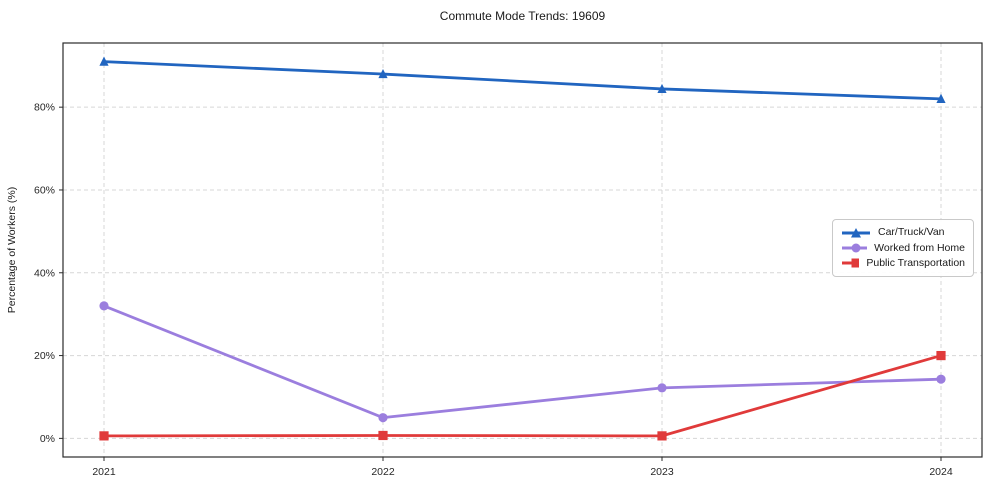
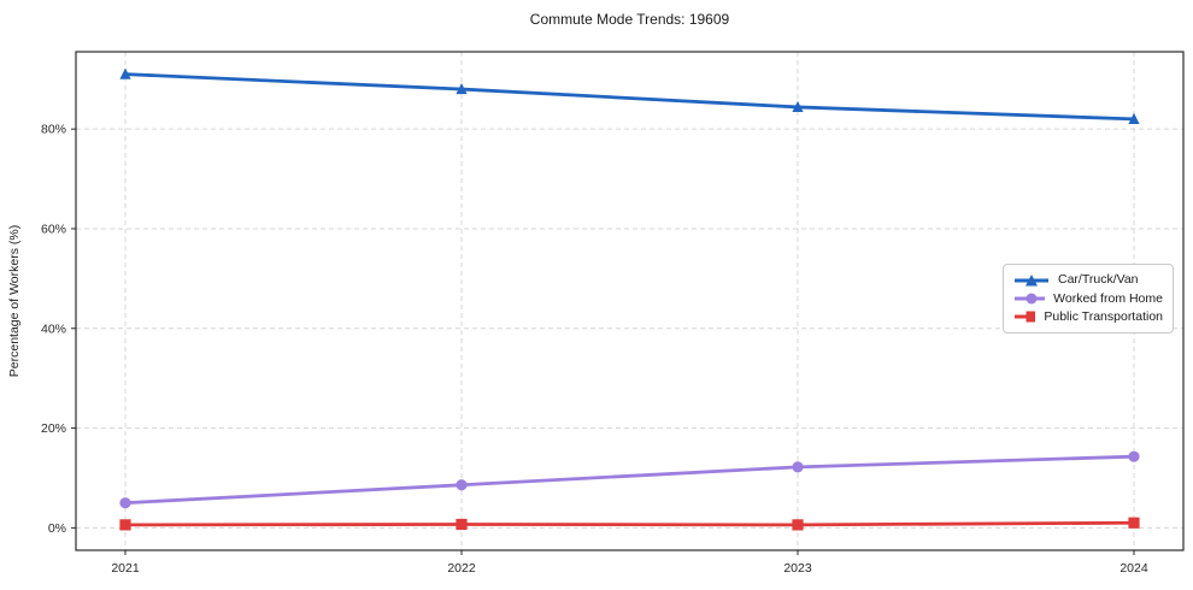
Worked from Home/2021: 32% -> 5%
Worked from Home/2022: 5% -> 9%
Public Transportation/2024: 20% -> 1%
